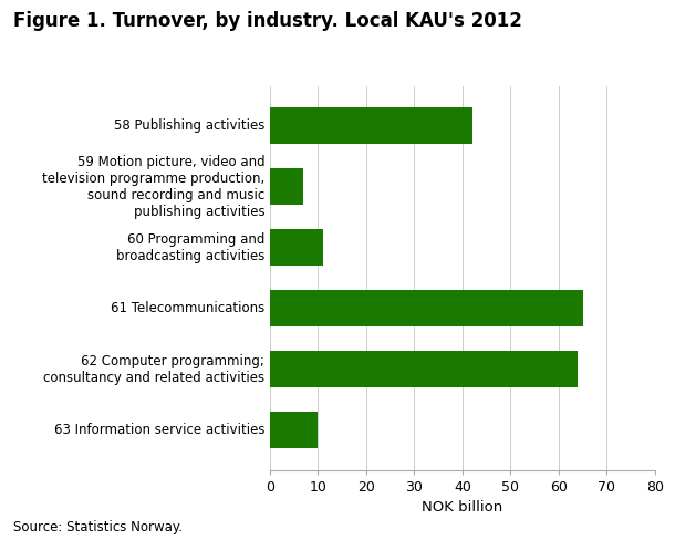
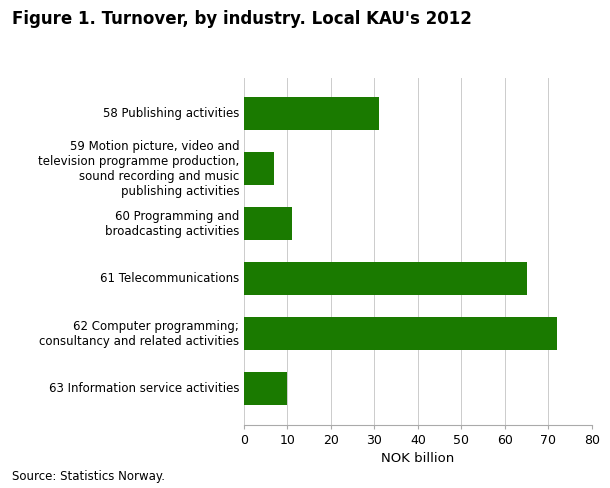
58 Publishing activities: 42 -> 31
62 Computer programming; consultancy and related activities: 64 -> 72
